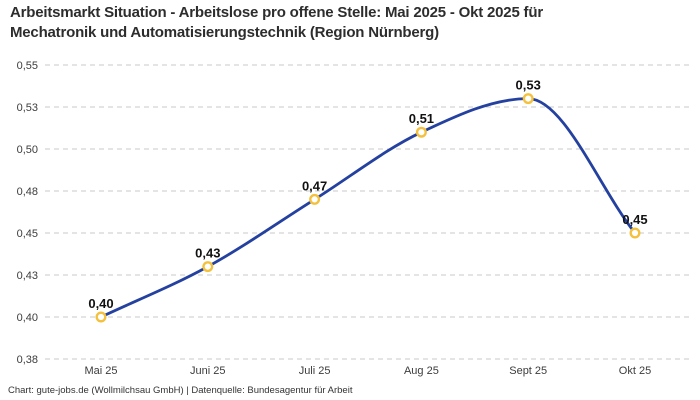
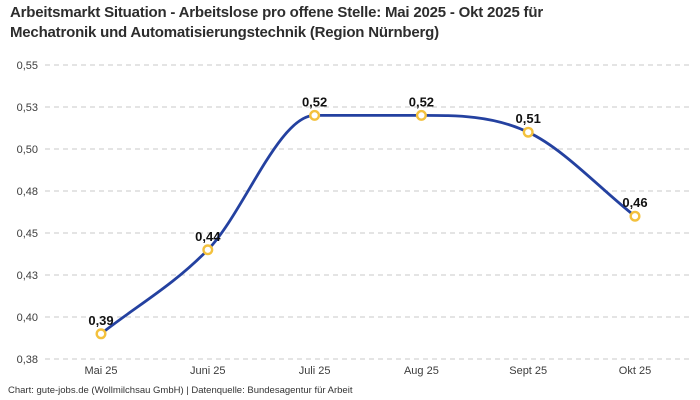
Mai 25: 0,40 -> 0,39
Juni 25: 0,43 -> 0,44
Juli 25: 0,47 -> 0,52
Aug 25: 0,51 -> 0,52
Sept 25: 0,53 -> 0,51
Okt 25: 0,45 -> 0,46
